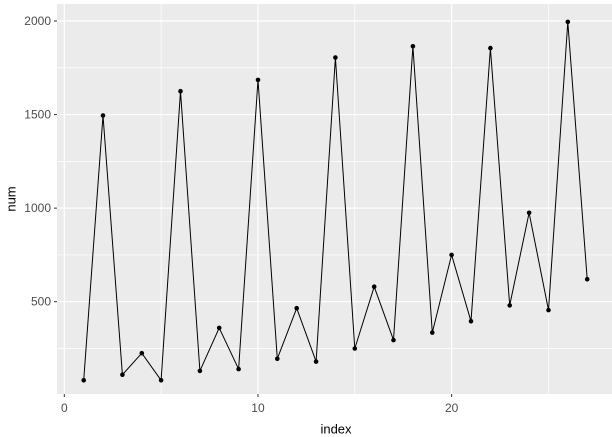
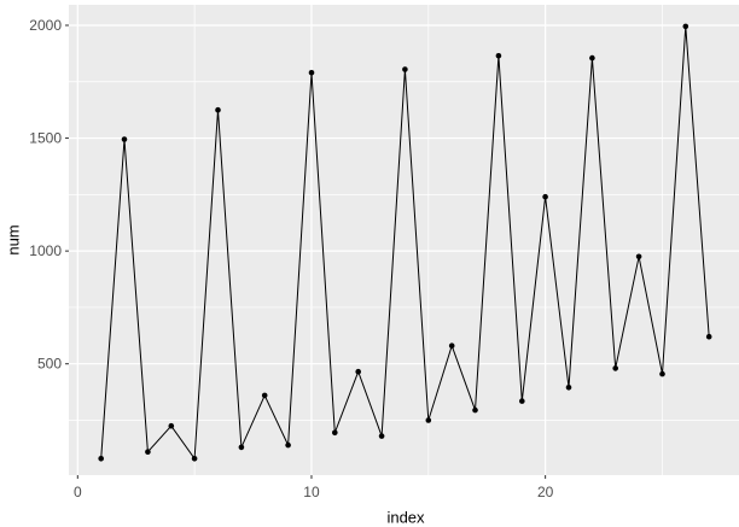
10: 1680 -> 1790
20: 750 -> 1240
